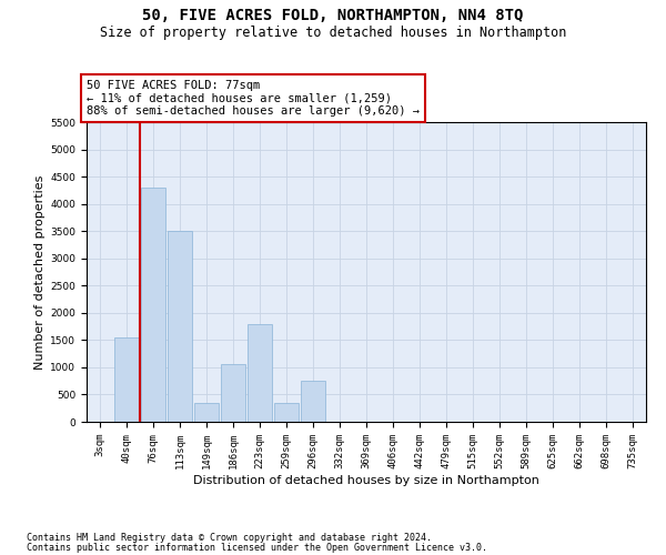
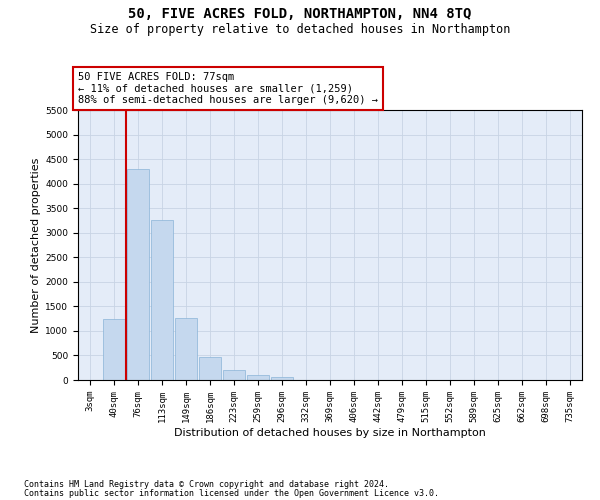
40sqm: 1550 -> 1250
113sqm: 3500 -> 3250
149sqm: 350 -> 1270
186sqm: 1050 -> 480
223sqm: 1800 -> 200
259sqm: 350 -> 100
296sqm: 750 -> 70
